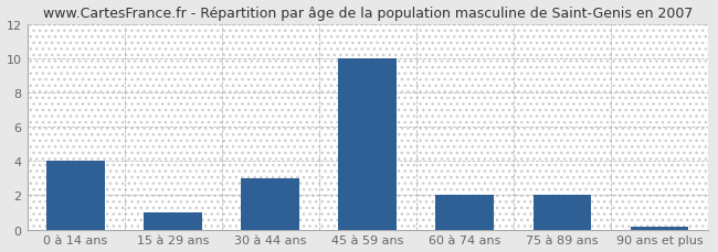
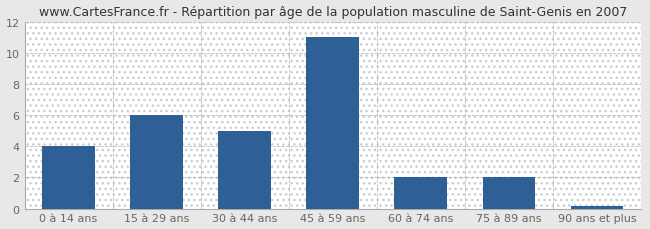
15 à 29 ans: 1.0 -> 6.0
30 à 44 ans: 3.0 -> 5.0
45 à 59 ans: 10.0 -> 11.0
